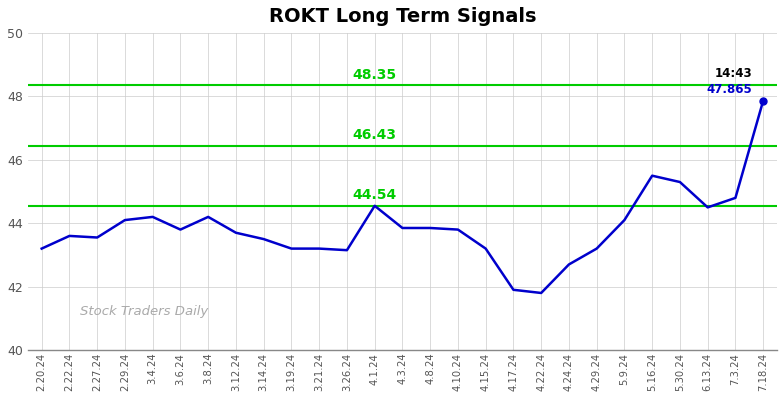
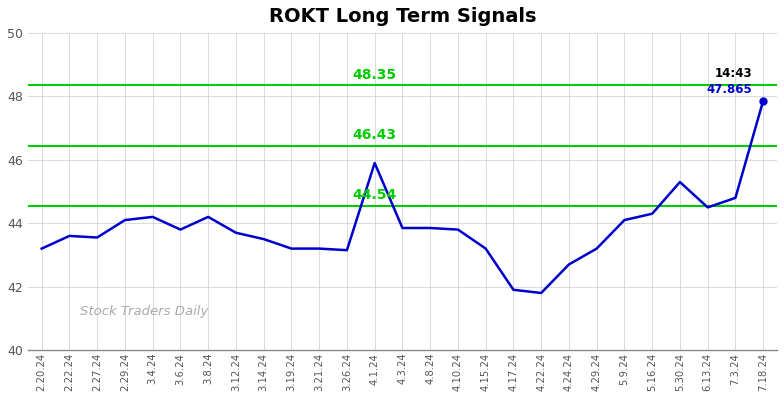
4.1.24: 44.55 -> 45.90
5.16.24: 45.50 -> 44.30
